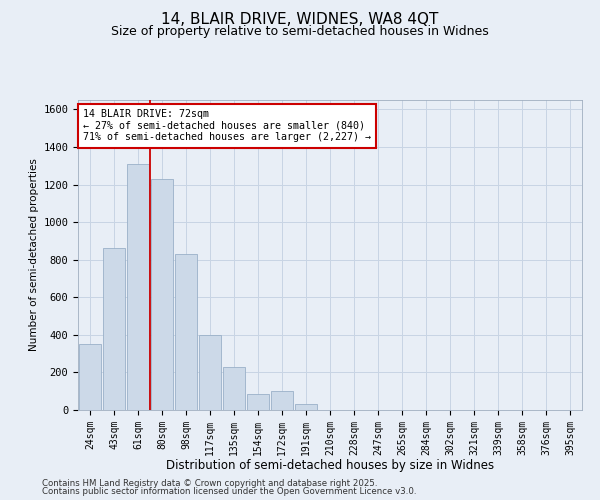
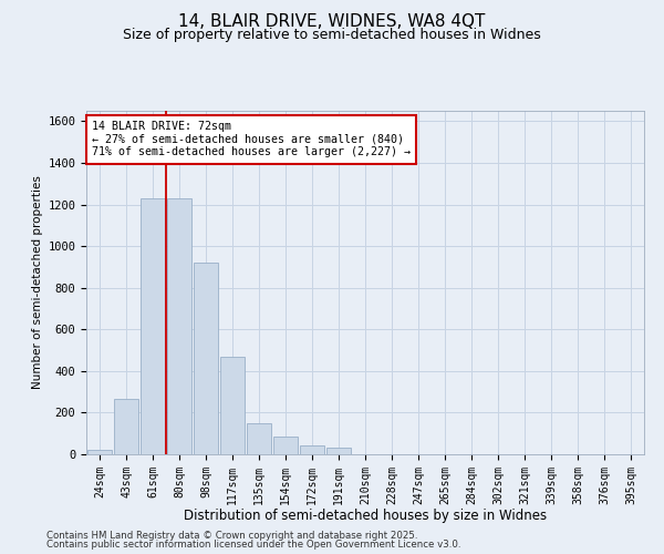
24sqm: 350 -> 20
43sqm: 860 -> 260
61sqm: 1310 -> 1230
98sqm: 830 -> 920
117sqm: 400 -> 470
135sqm: 230 -> 150
172sqm: 100 -> 40
